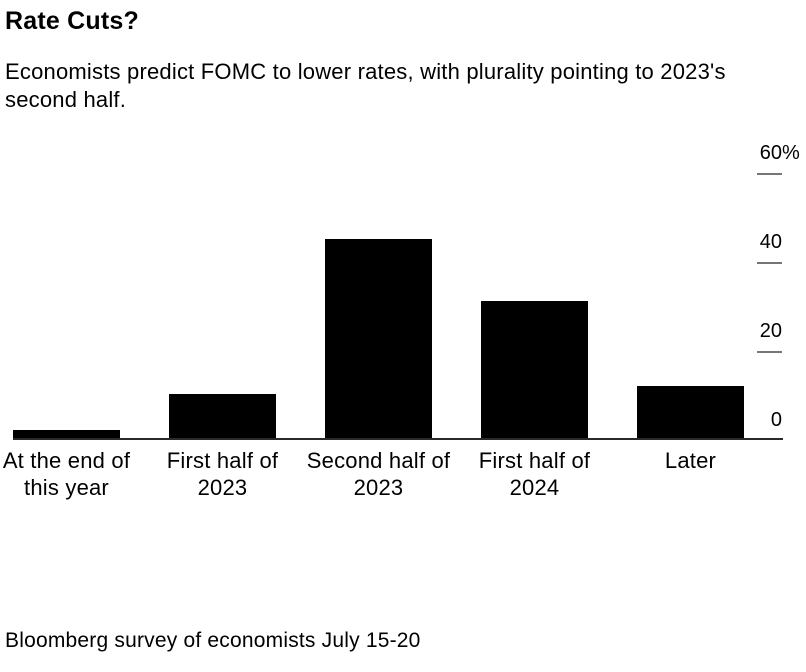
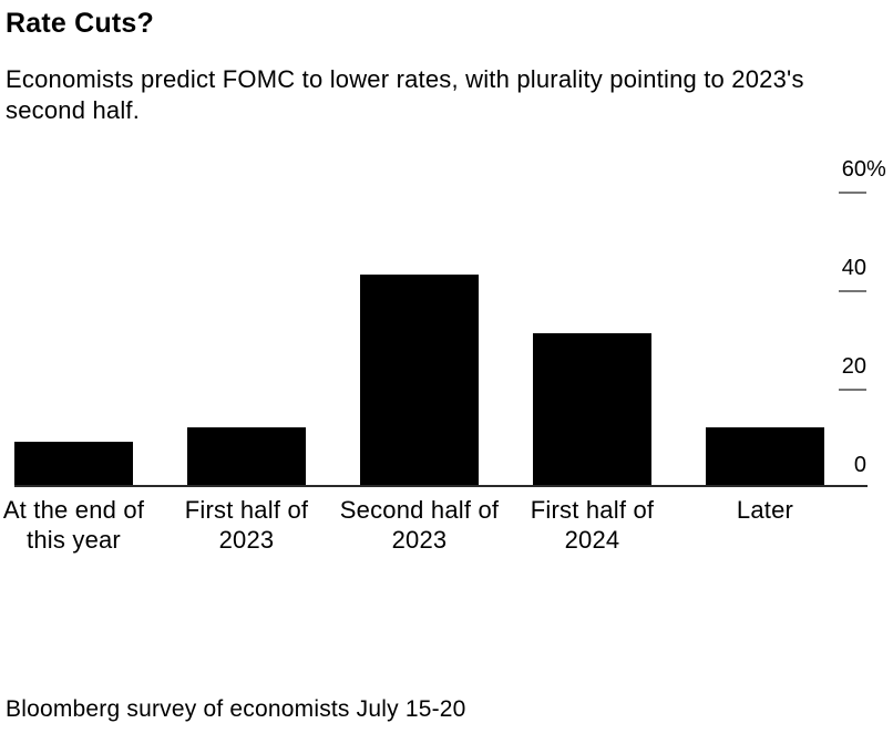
At the end of this year: 2 -> 9
First half of 2023: 10 -> 12
Second half of 2023: 45 -> 43
